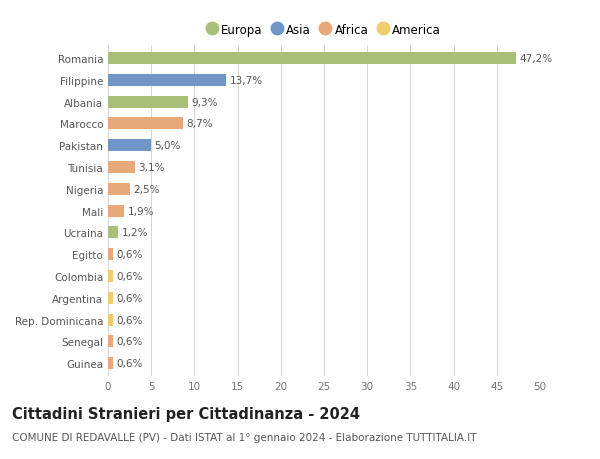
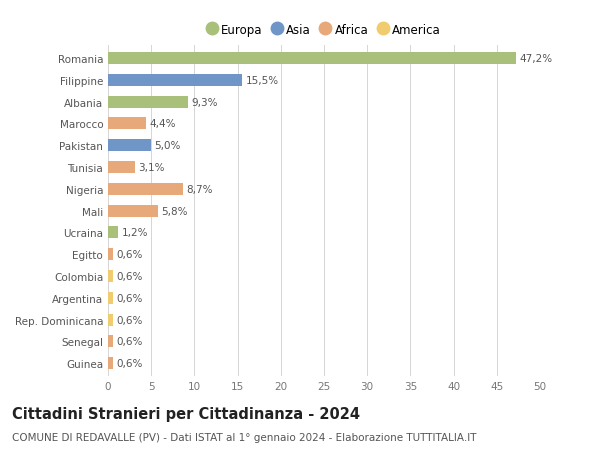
Filippine: 13,7% -> 15,5%
Marocco: 8,7% -> 4,4%
Nigeria: 2,5% -> 8,7%
Mali: 1,9% -> 5,8%
